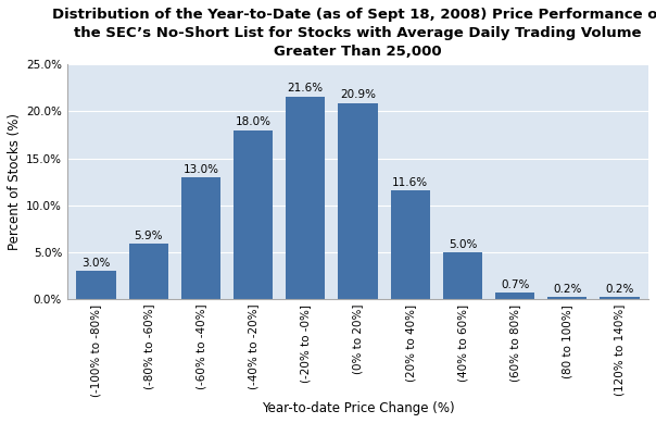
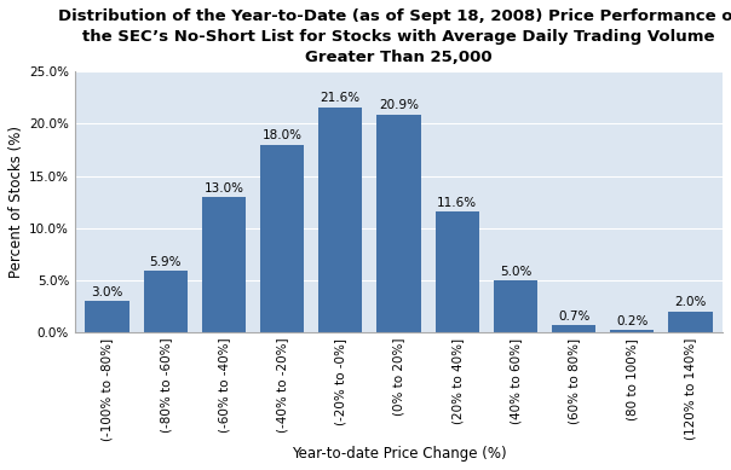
(120% to 140%]: 0.2% -> 2.0%
